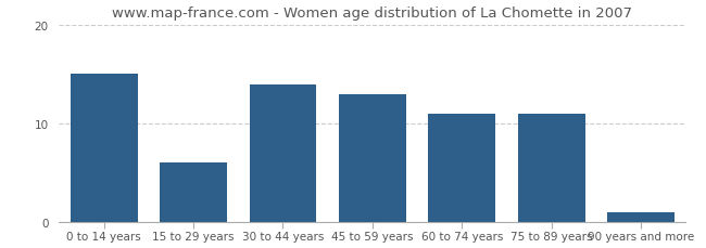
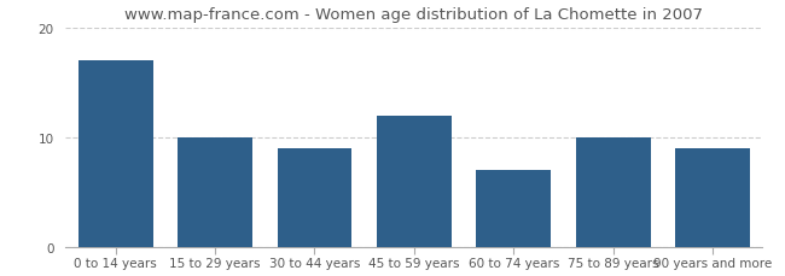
0 to 14 years: 15 -> 17
15 to 29 years: 6 -> 10
30 to 44 years: 14 -> 9
45 to 59 years: 13 -> 12
60 to 74 years: 11 -> 7
75 to 89 years: 11 -> 10
90 years and more: 1 -> 9
